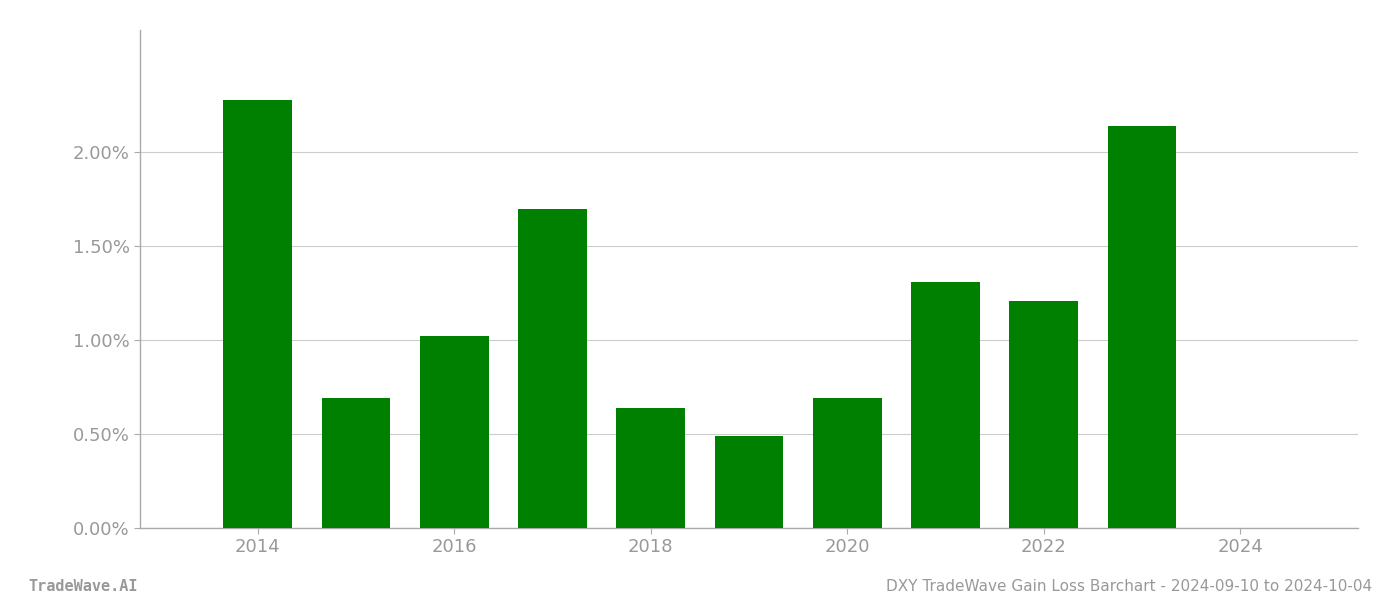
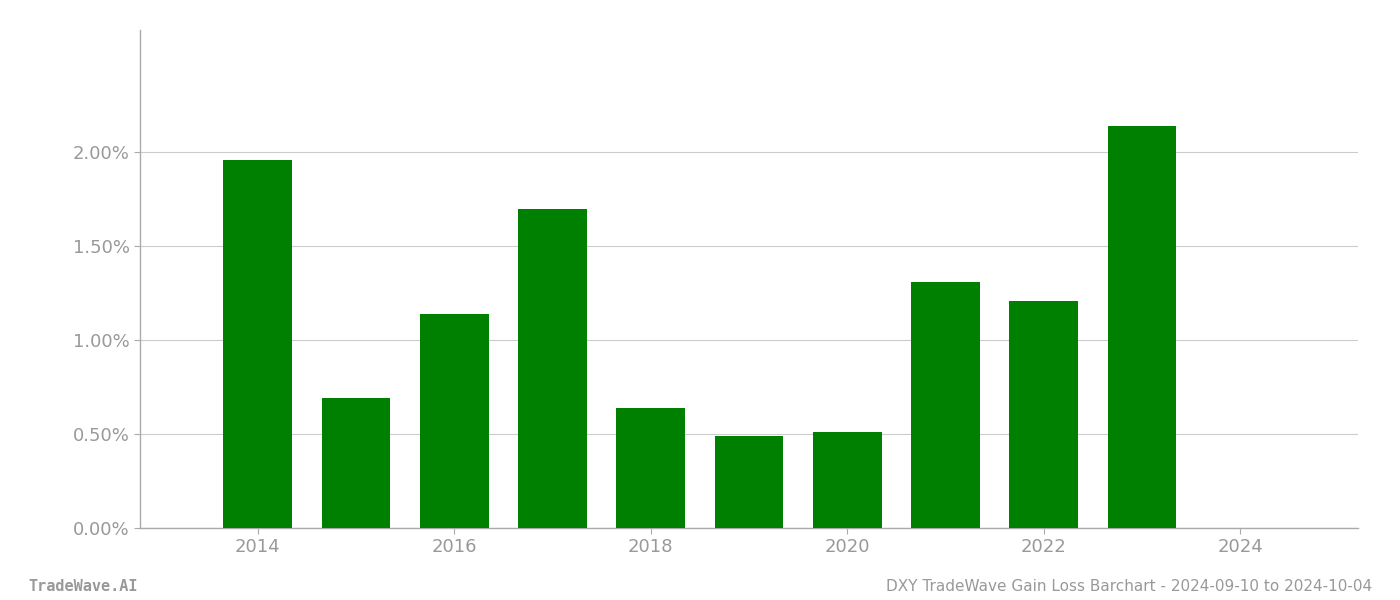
2014: 2.28% -> 1.96%
2016: 1.02% -> 1.14%
2020: 0.69% -> 0.51%
